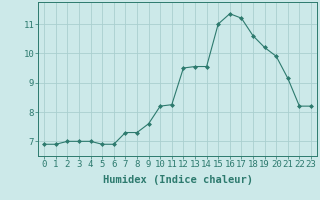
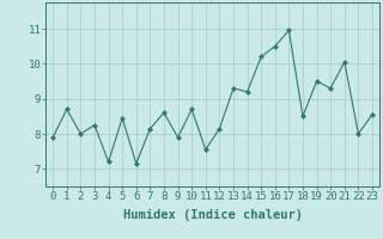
0: 6.90 -> 7.90
1: 6.90 -> 8.70
2: 7.00 -> 8.00
3: 7.00 -> 8.25
4: 7.00 -> 7.20
5: 6.90 -> 8.45
6: 6.90 -> 7.15
7: 7.30 -> 8.15
8: 7.30 -> 8.60
9: 7.60 -> 7.90
10: 8.20 -> 8.70
11: 8.25 -> 7.55
12: 9.50 -> 8.15
13: 9.55 -> 9.30
14: 9.55 -> 9.20
15: 11.00 -> 10.20
16: 11.35 -> 10.50
17: 11.20 -> 10.95
18: 10.60 -> 8.50
19: 10.20 -> 9.50
20: 9.90 -> 9.30
21: 9.15 -> 10.05
22: 8.20 -> 8.00
23: 8.20 -> 8.55
